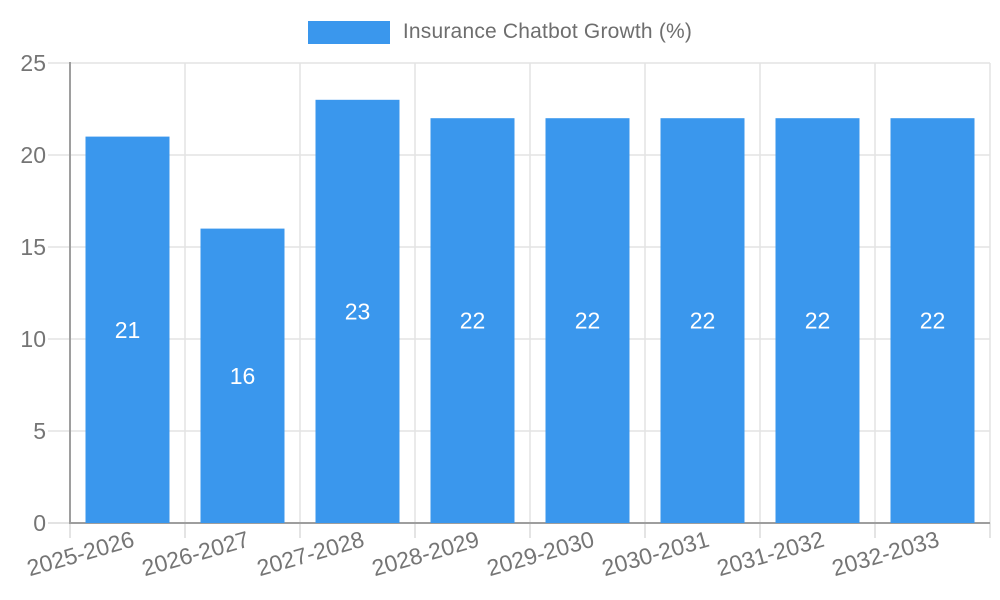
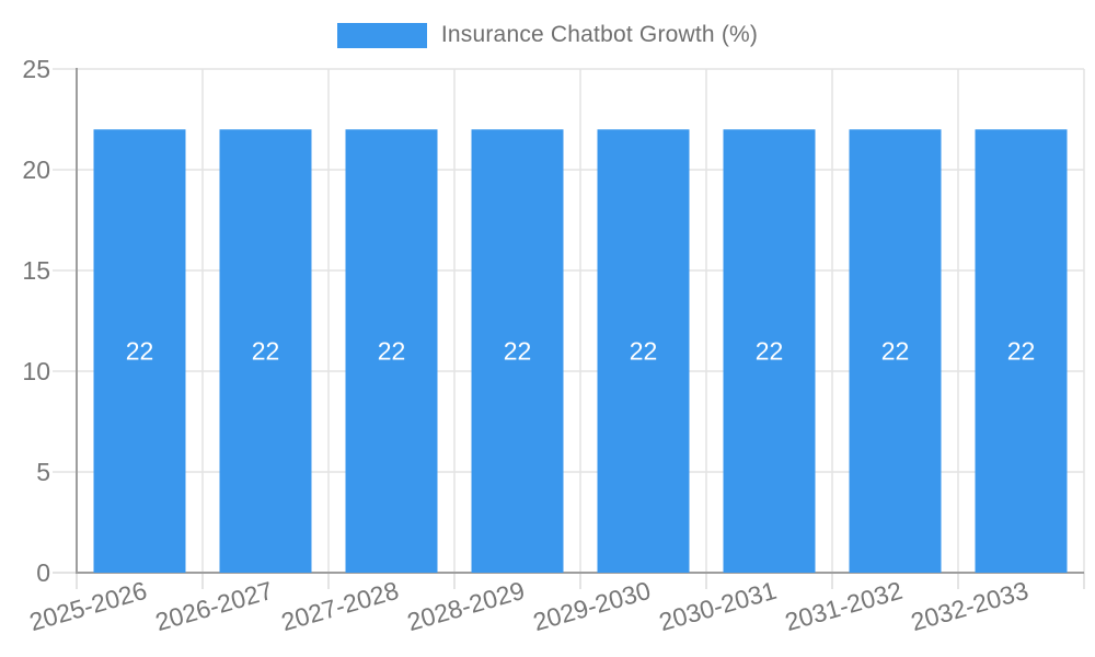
2025-2026: 21 -> 22
2026-2027: 16 -> 22
2027-2028: 23 -> 22
